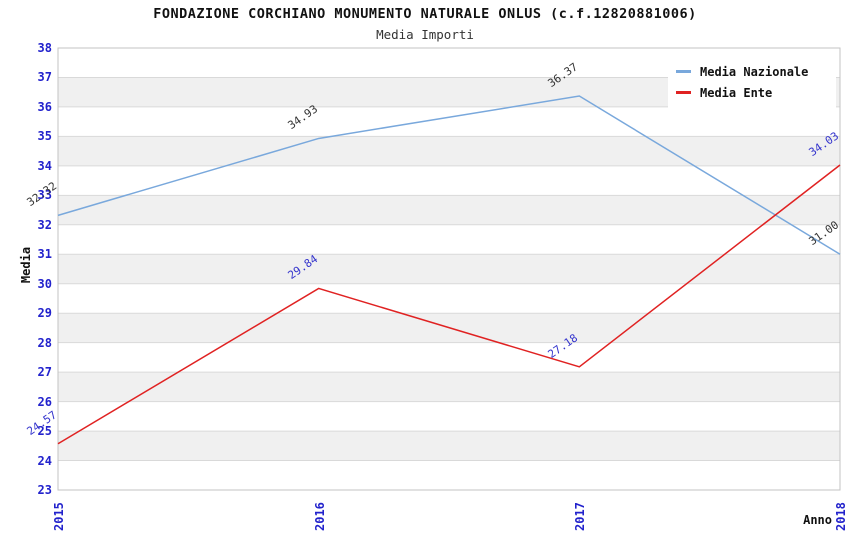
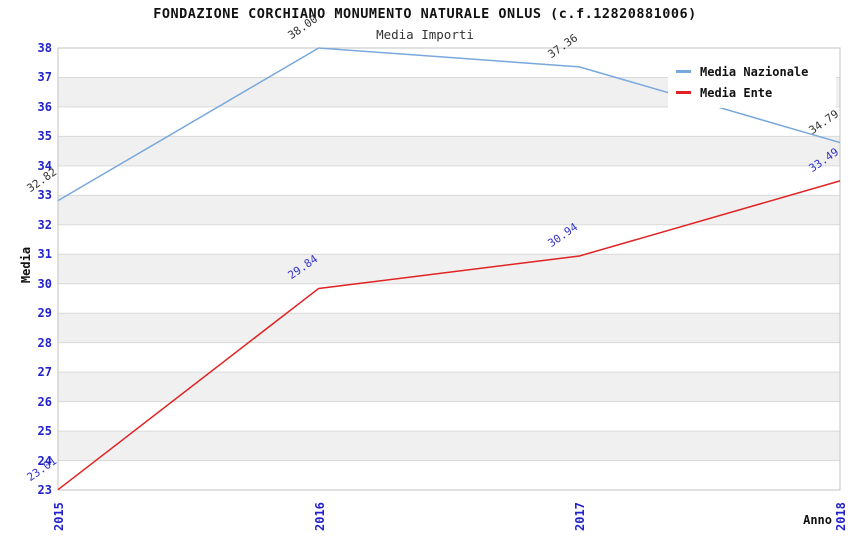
Media Nazionale/2015: 32.32 -> 32.82
Media Ente/2015: 24.57 -> 23.01
Media Nazionale/2016: 34.93 -> 38.00
Media Nazionale/2017: 36.37 -> 37.36
Media Ente/2017: 27.18 -> 30.94
Media Nazionale/2018: 31.00 -> 34.79
Media Ente/2018: 34.03 -> 33.49
